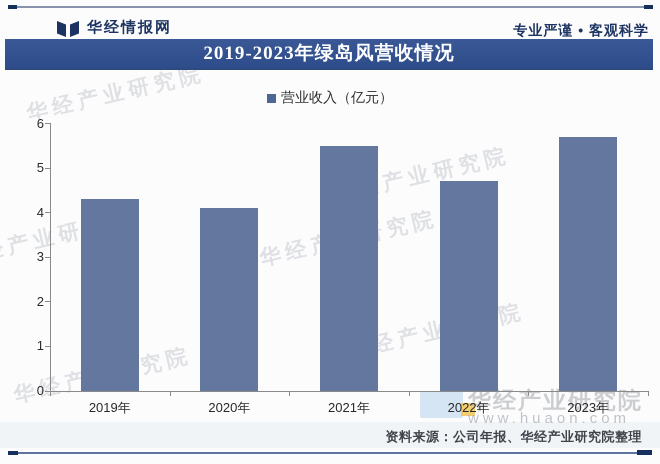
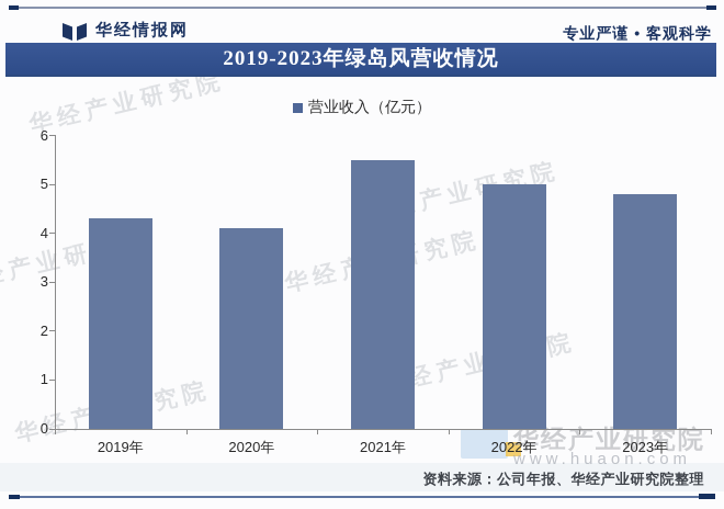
2022年: 4.7 -> 5.0
2023年: 5.7 -> 4.8
